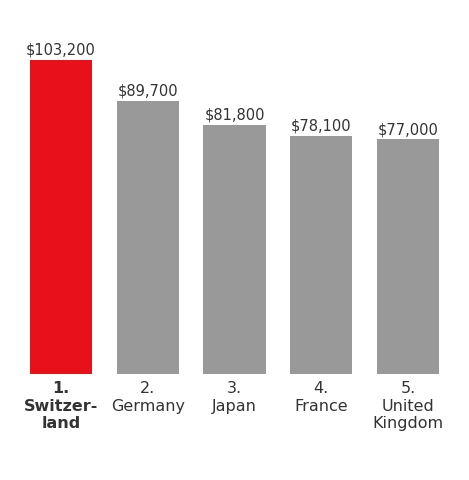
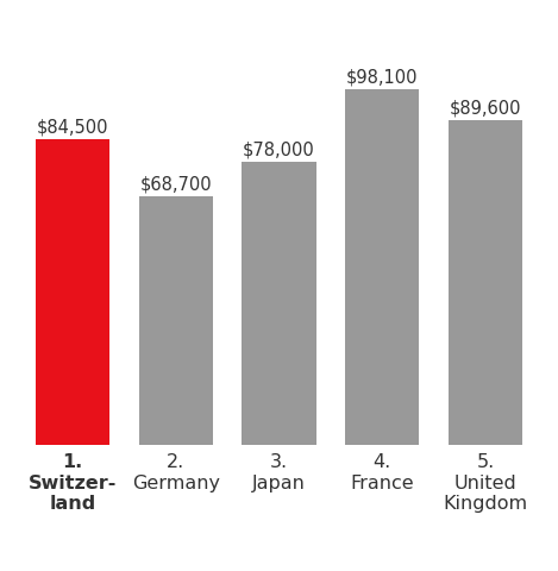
1. Switzer- land: $103,200 -> $84,500
2. Germany: $89,700 -> $68,700
3. Japan: $81,800 -> $78,000
4. France: $78,100 -> $98,100
5. United Kingdom: $77,000 -> $89,600
